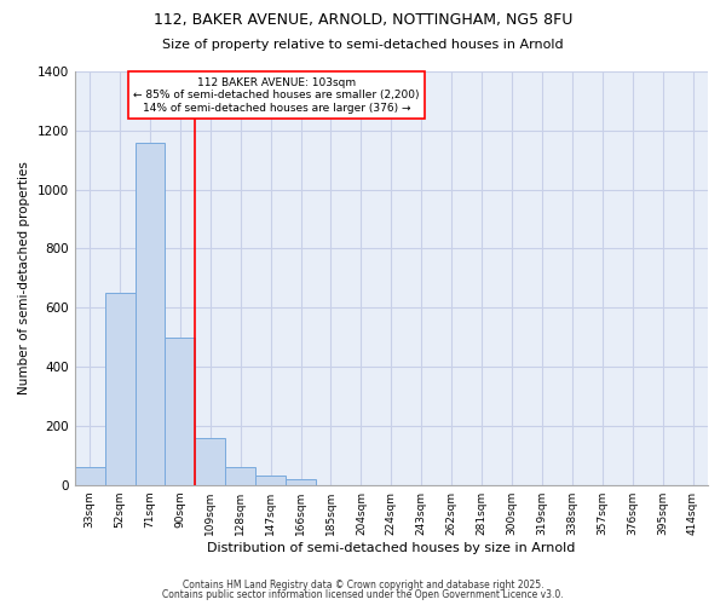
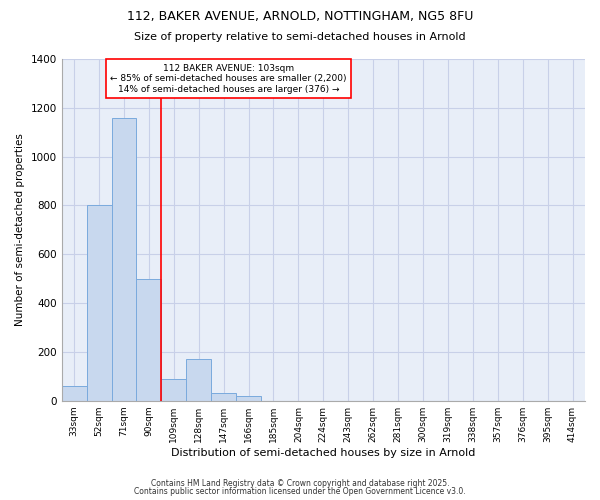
52sqm: 650 -> 800
109sqm: 160 -> 90
128sqm: 60 -> 170
